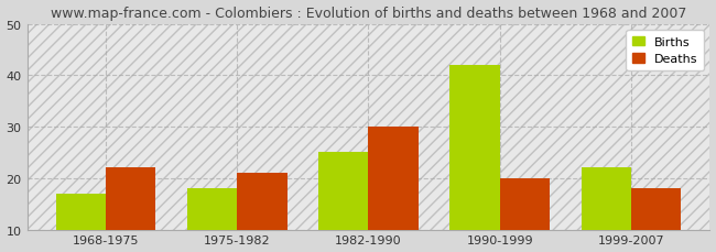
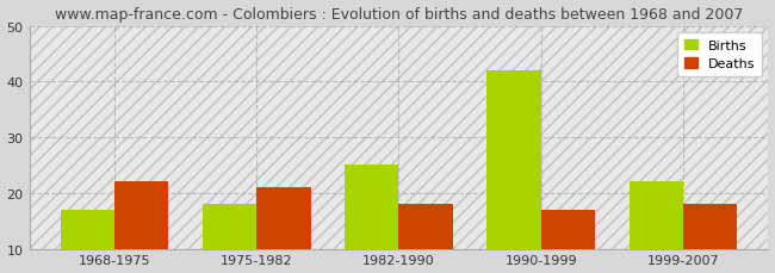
Deaths/1982-1990: 30 -> 18
Deaths/1990-1999: 20 -> 17
